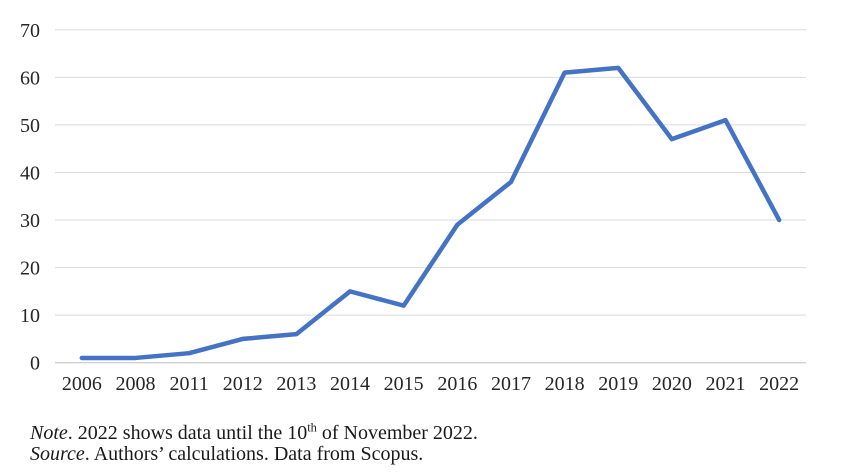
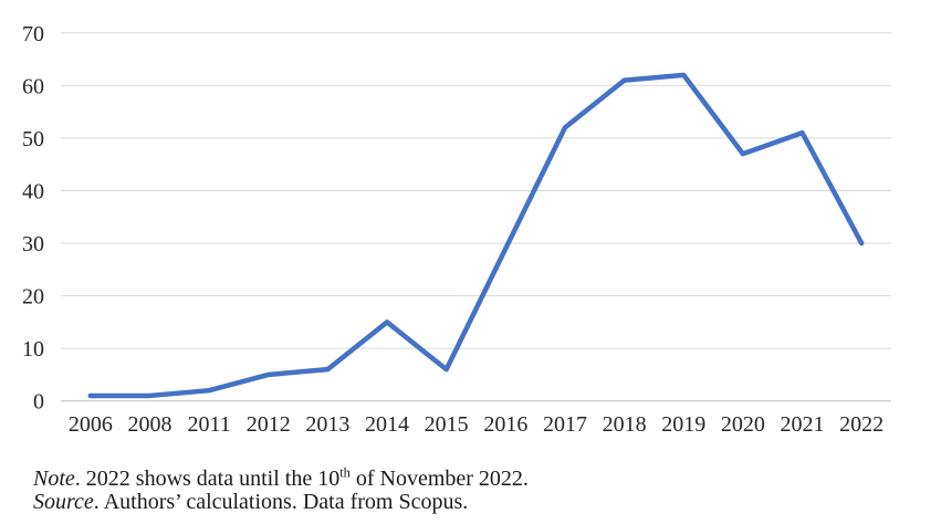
2015: 12 -> 6
2017: 38 -> 52
